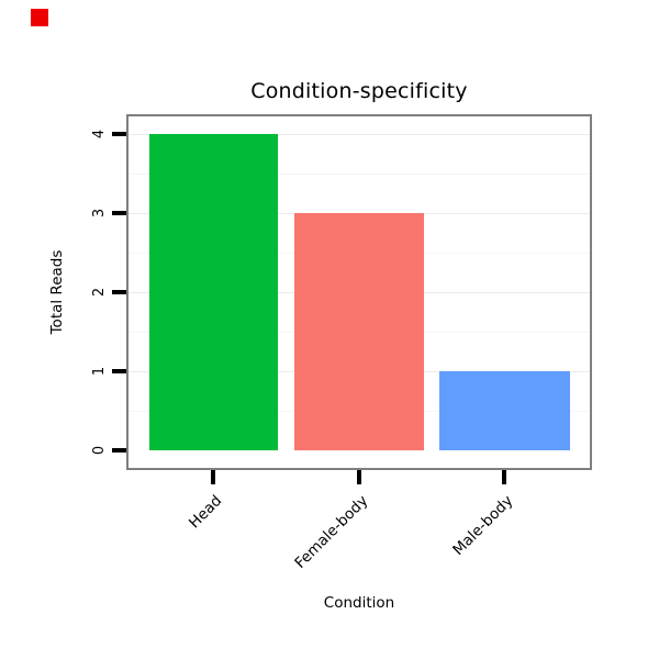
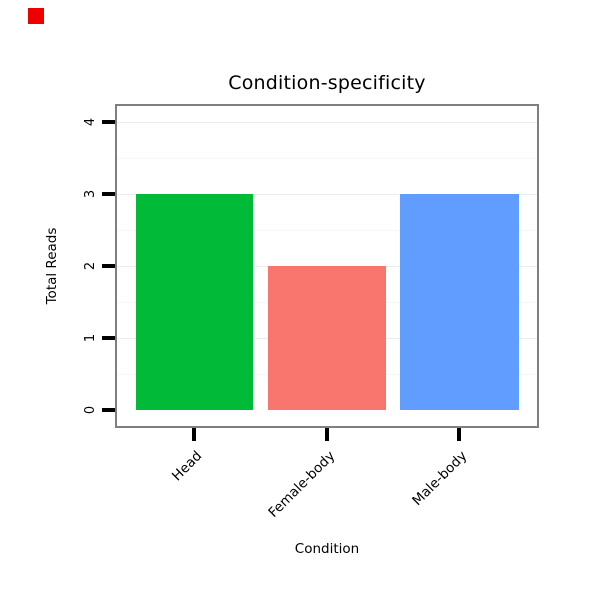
Head: 4 -> 3
Female-body: 3 -> 2
Male-body: 1 -> 3
